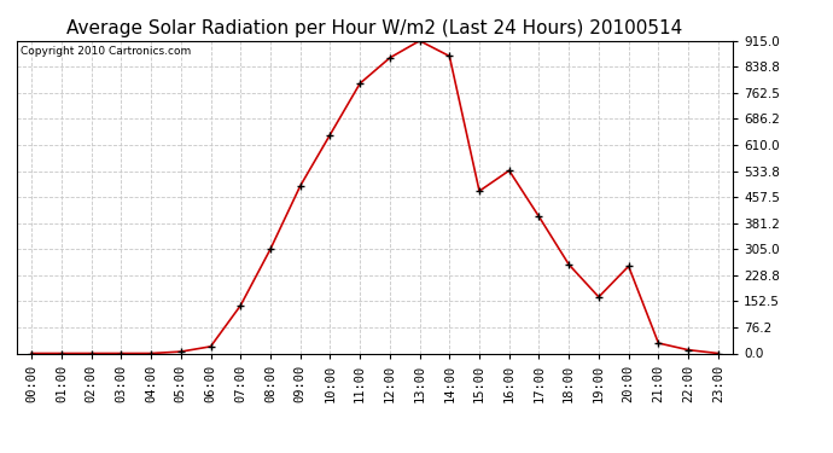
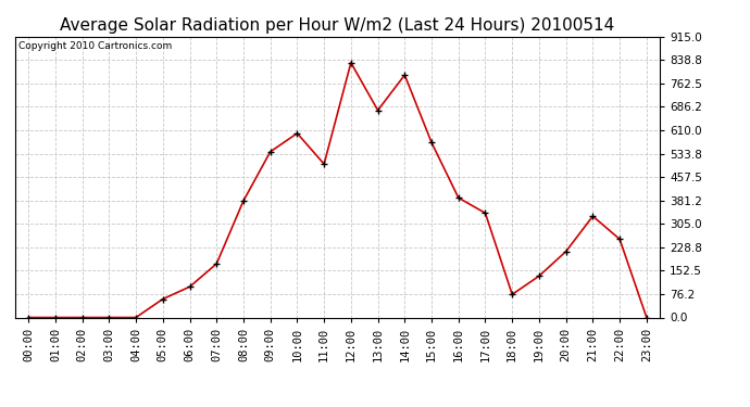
05:00: 5 -> 60
06:00: 20 -> 100
07:00: 140 -> 175
08:00: 305 -> 380
09:00: 490 -> 540
10:00: 640 -> 600
11:00: 790 -> 500
12:00: 865 -> 830
13:00: 915 -> 675
14:00: 870 -> 790
15:00: 475 -> 570
16:00: 535 -> 390
17:00: 400 -> 340
18:00: 260 -> 75
19:00: 165 -> 135
20:00: 255 -> 215
21:00: 30 -> 330
22:00: 10 -> 255
